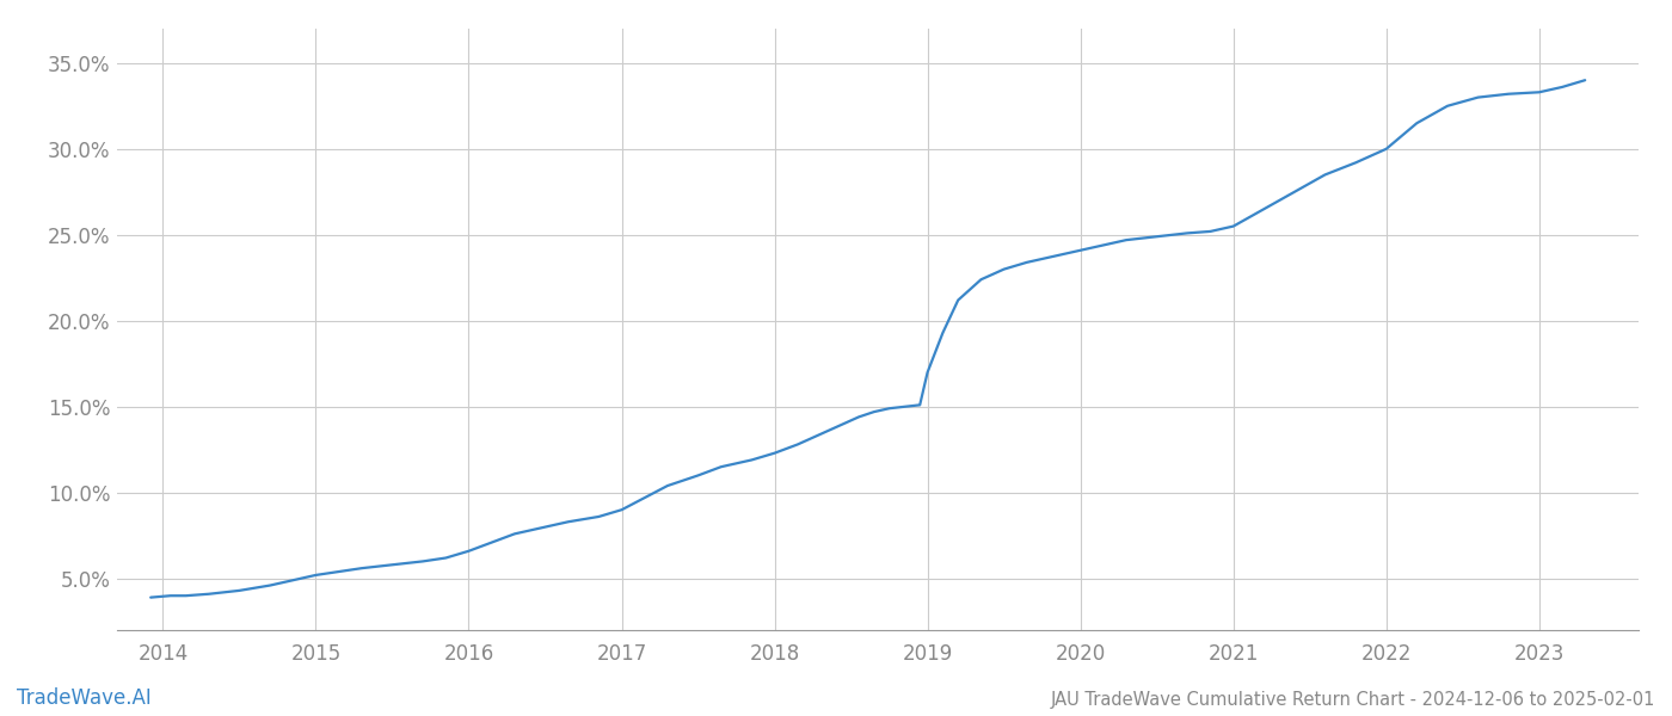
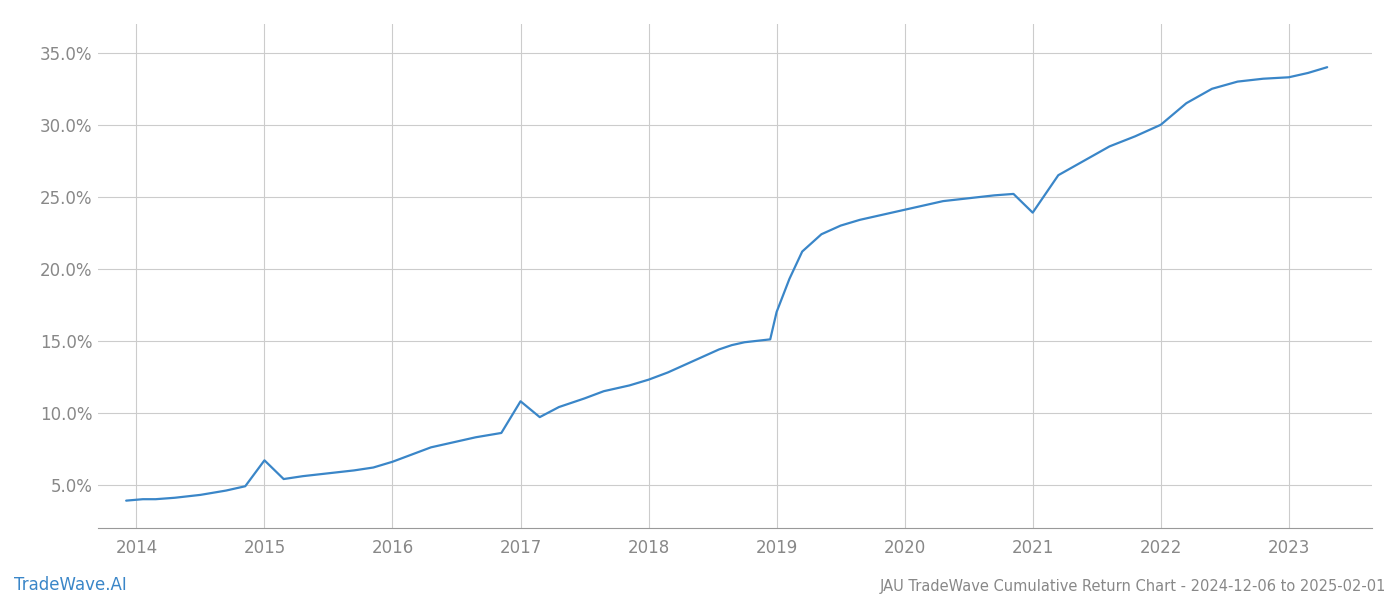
2015: 5.2% -> 6.7%
2017: 9.0% -> 10.8%
2021: 25.5% -> 23.9%
